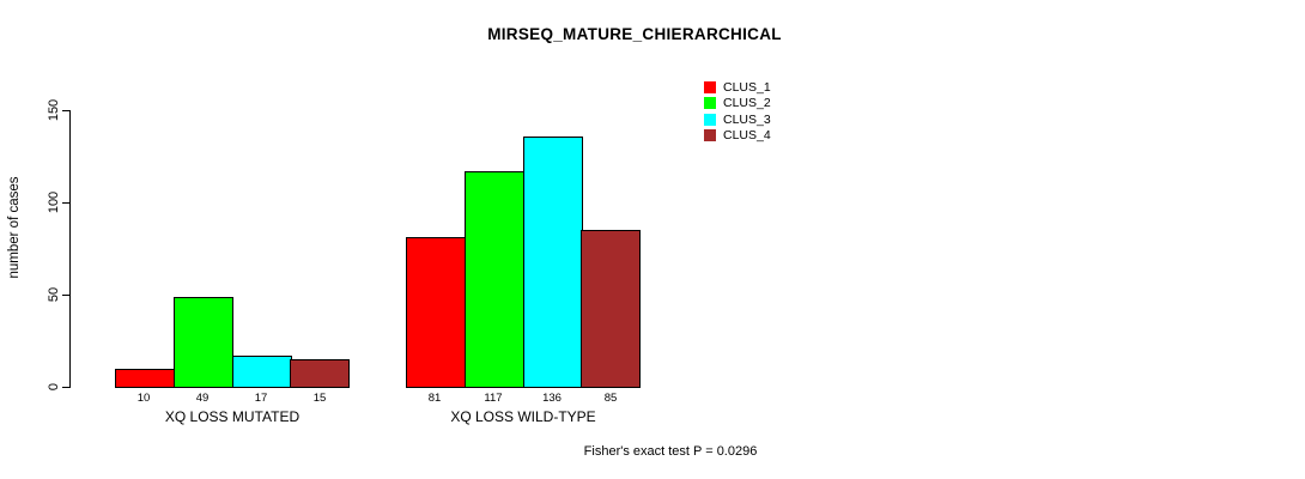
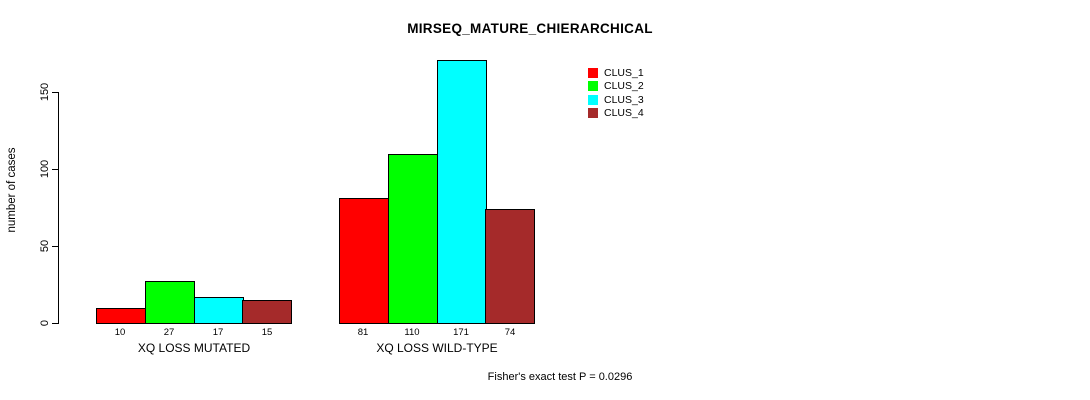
CLUS_2/XQ LOSS MUTATED: 49 -> 27
CLUS_2/XQ LOSS WILD-TYPE: 117 -> 110
CLUS_3/XQ LOSS WILD-TYPE: 136 -> 171
CLUS_4/XQ LOSS WILD-TYPE: 85 -> 74
